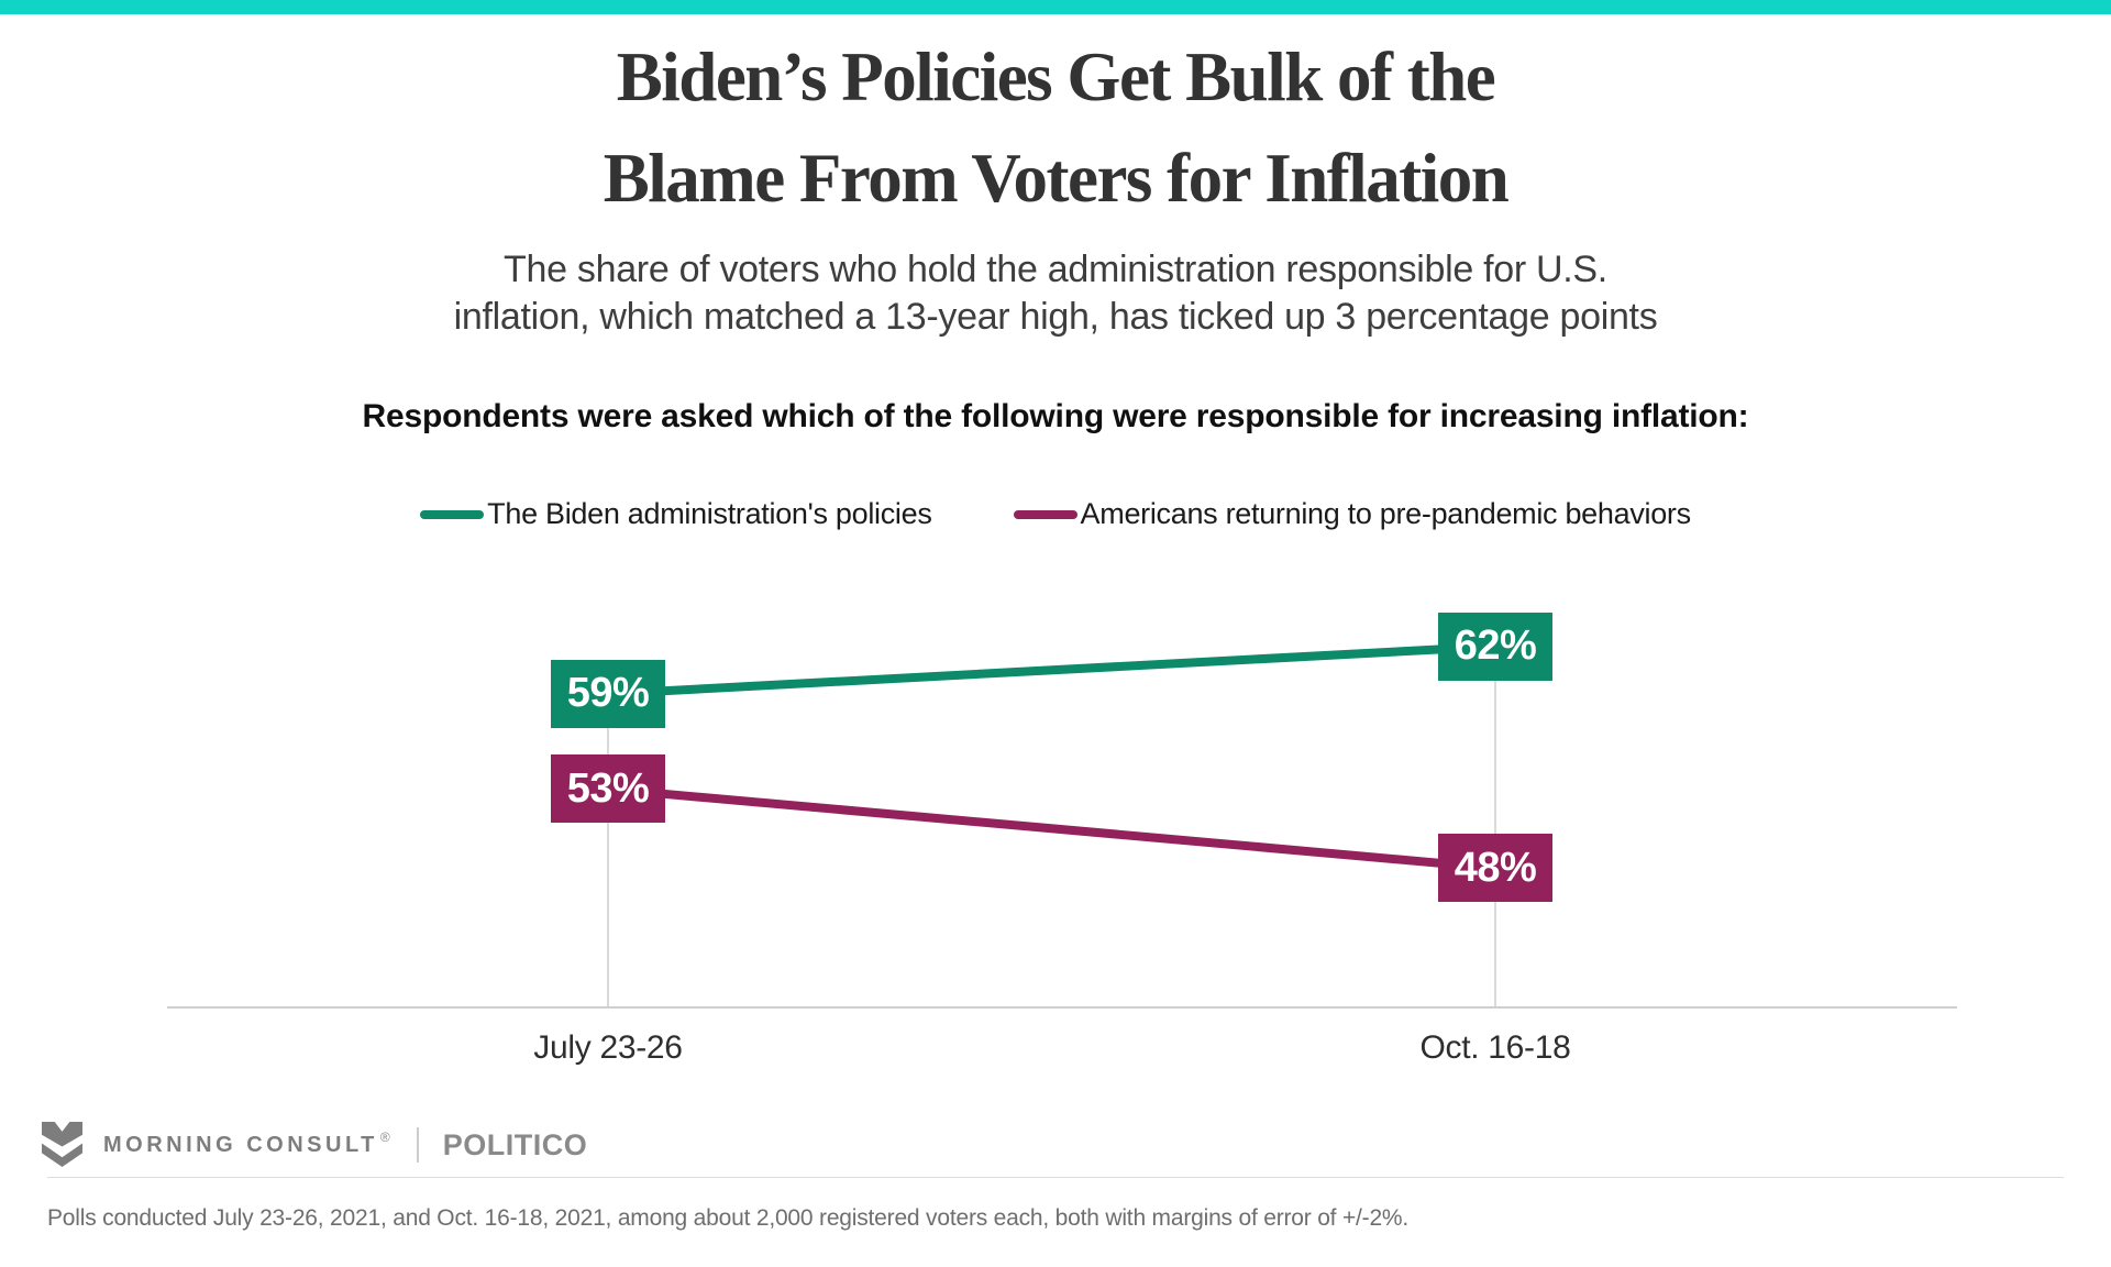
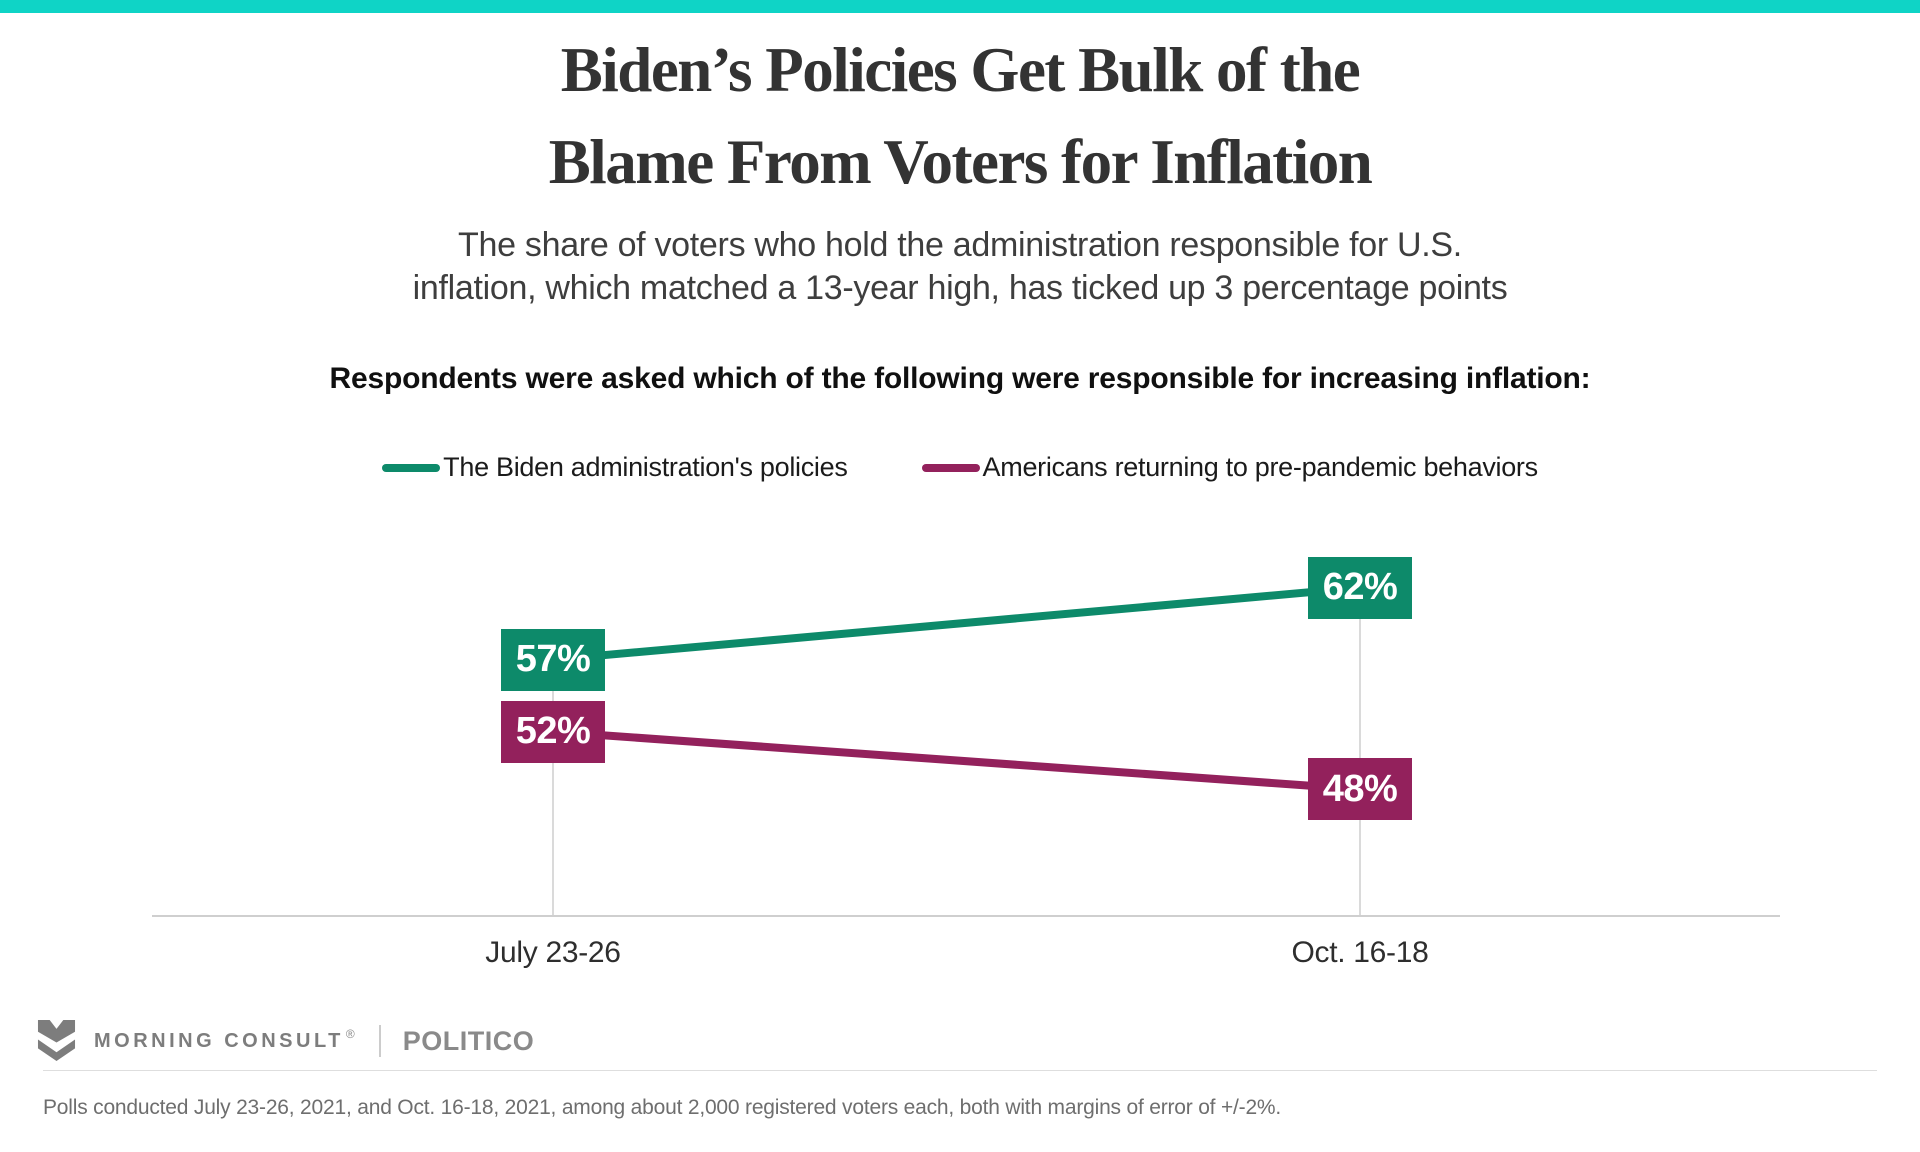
The Biden administration's policies/July 23-26: 59% -> 57%
Americans returning to pre-pandemic behaviors/July 23-26: 53% -> 52%
